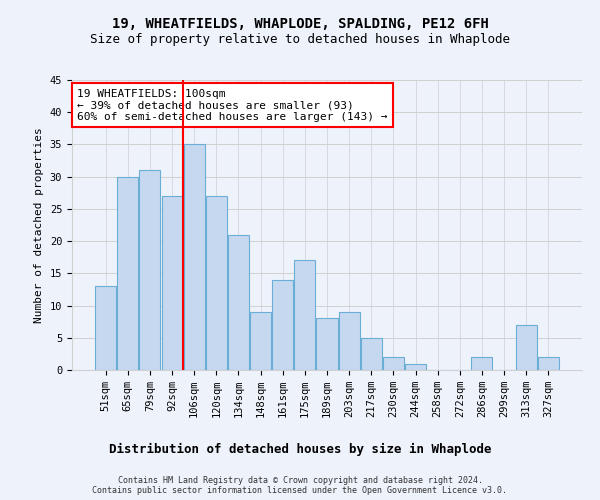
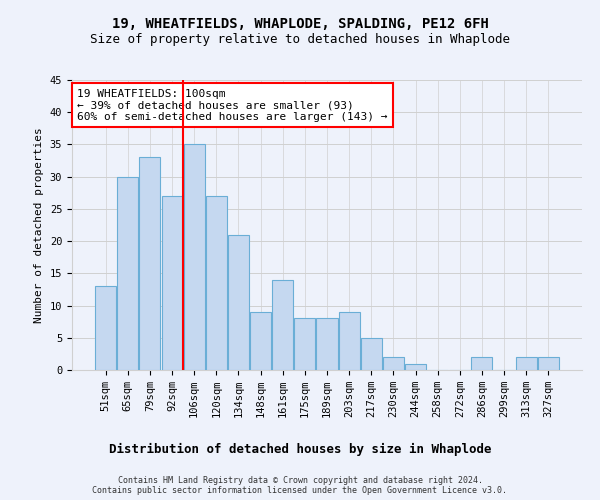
79sqm: 31 -> 33
175sqm: 17 -> 8
313sqm: 7 -> 2
